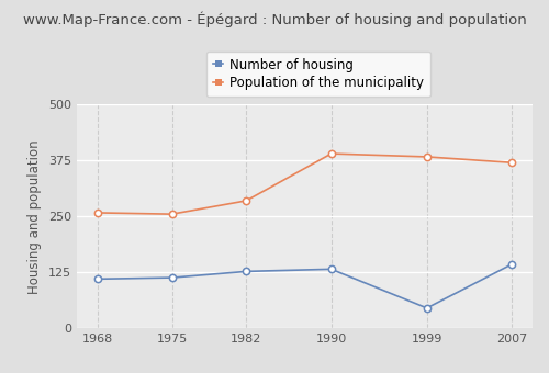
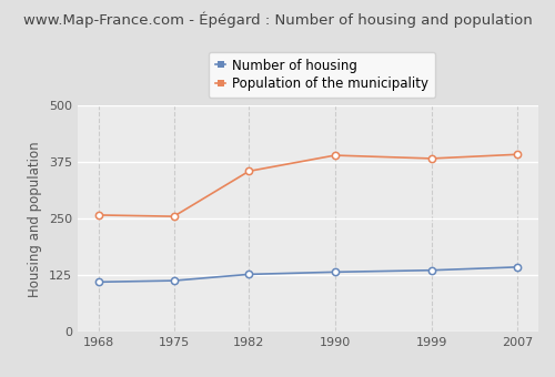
Population of the municipality/1982: 285 -> 355
Number of housing/1999: 45 -> 136
Population of the municipality/2007: 370 -> 392
